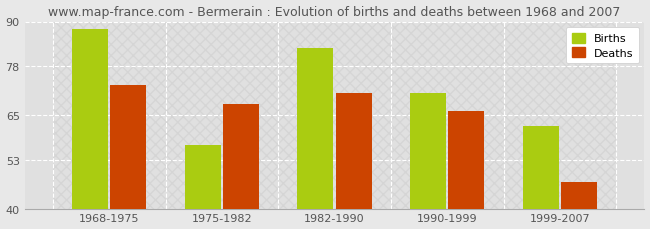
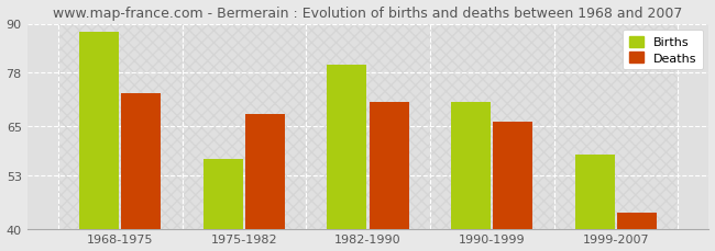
Births/1982-1990: 83 -> 80
Births/1999-2007: 62 -> 58
Deaths/1999-2007: 47 -> 44
